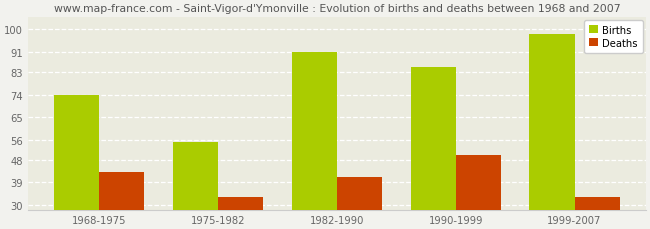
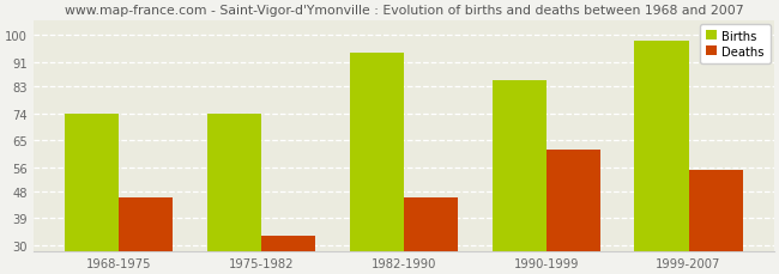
Deaths/1968-1975: 43 -> 46
Births/1975-1982: 55 -> 74
Births/1982-1990: 91 -> 94
Deaths/1982-1990: 41 -> 46
Deaths/1990-1999: 50 -> 62
Deaths/1999-2007: 33 -> 55
